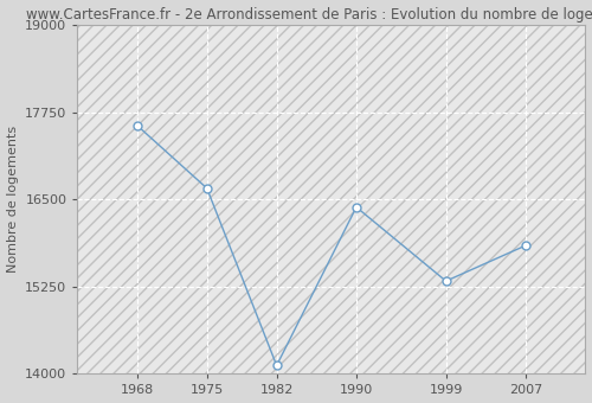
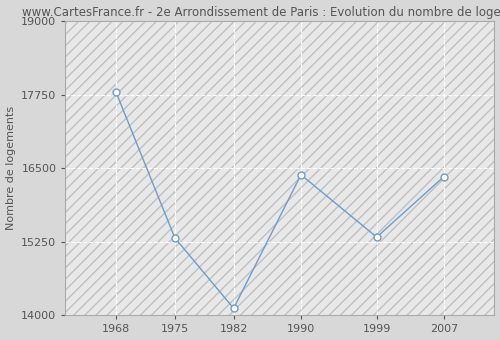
1968: 17560 -> 17800
1975: 16660 -> 15320
2007: 15840 -> 16360
